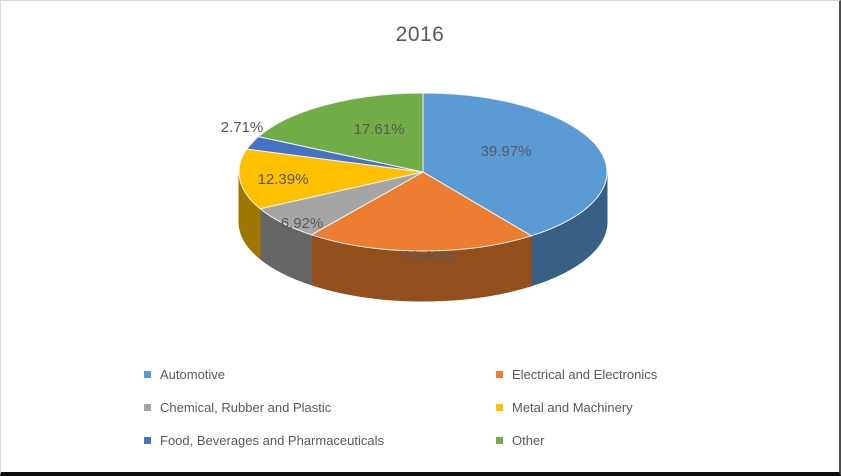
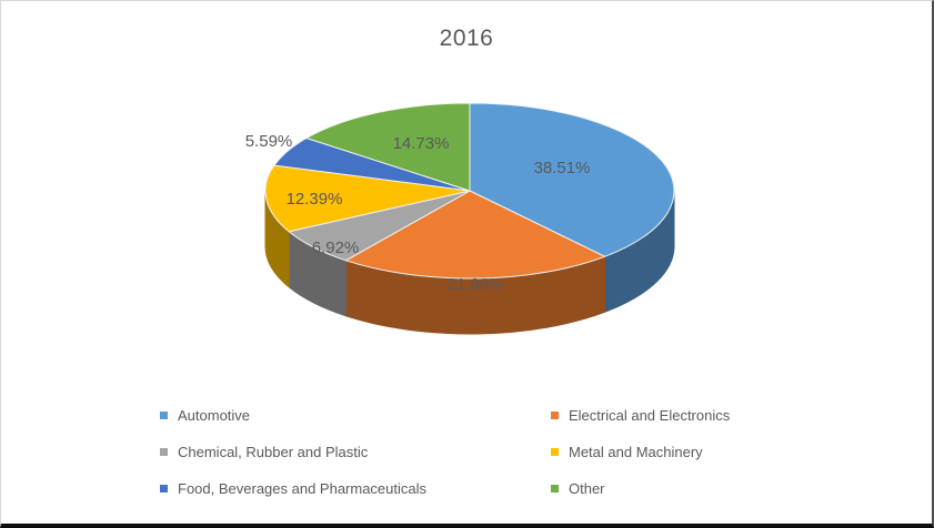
Automotive: 39.97% -> 38.51%
Electrical and Electronics: 20.40% -> 21.86%
Food, Beverages and Pharmaceuticals: 2.71% -> 5.59%
Other: 17.61% -> 14.73%
